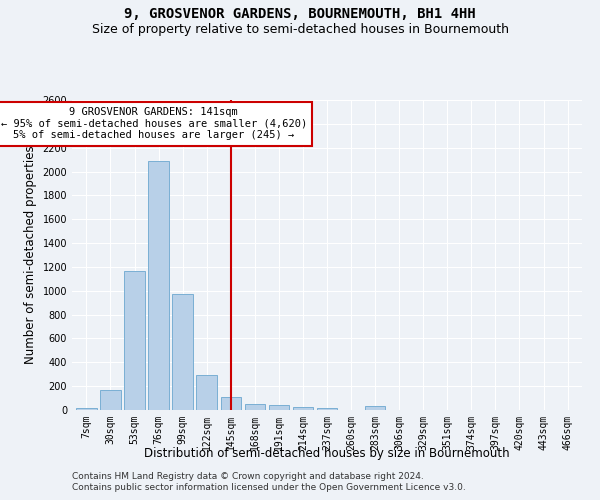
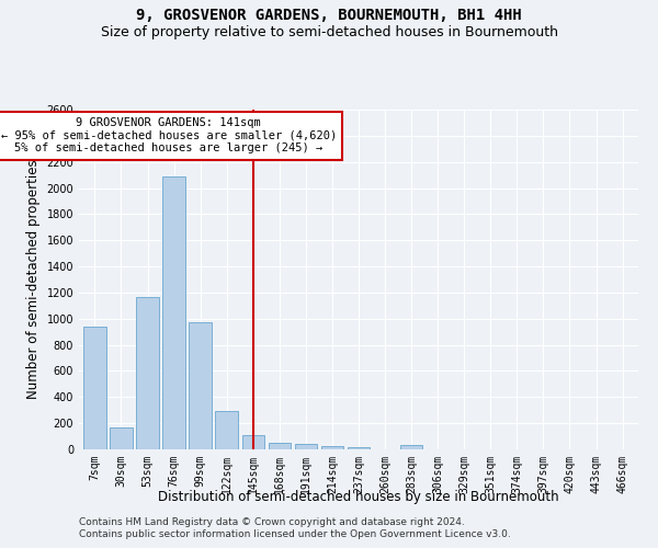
7sqm: 20 -> 940
